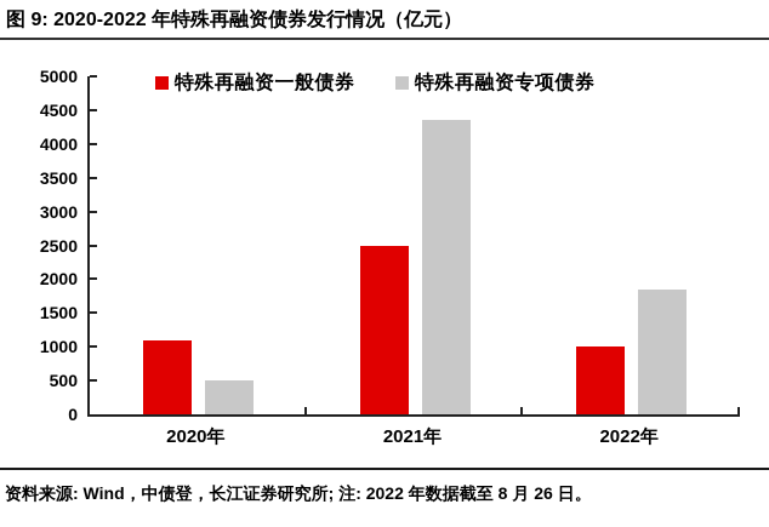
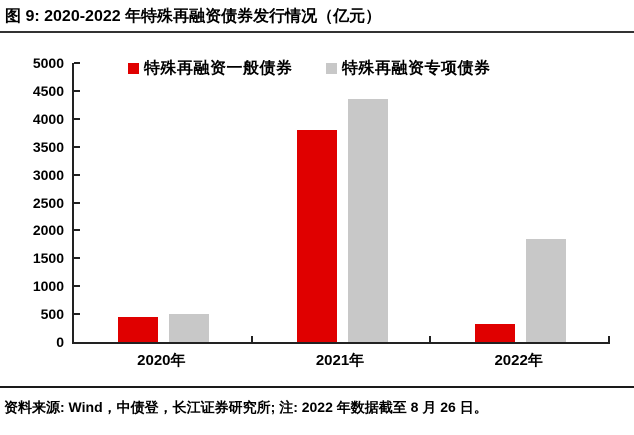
特殊再融资一般债券/2020年: 1100 -> 400
特殊再融资一般债券/2021年: 2500 -> 3800
特殊再融资一般债券/2022年: 1000 -> 300
